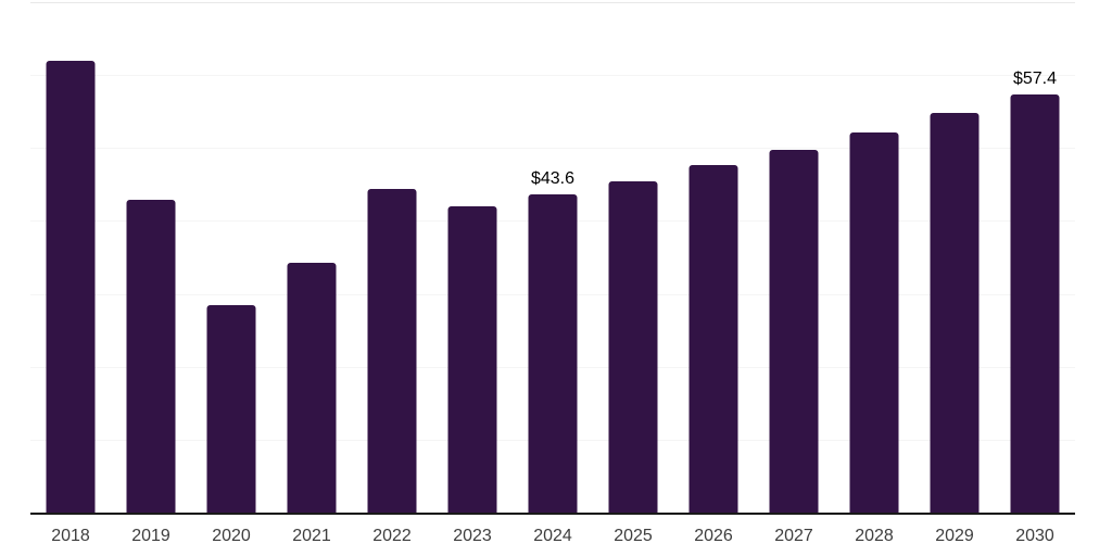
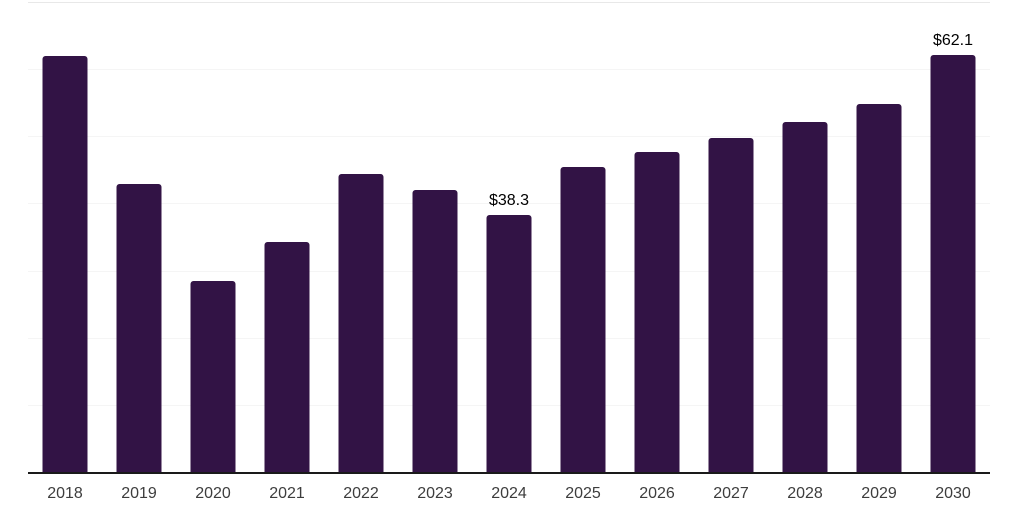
2024: $43.6 -> $38.3
2030: $57.4 -> $62.1
